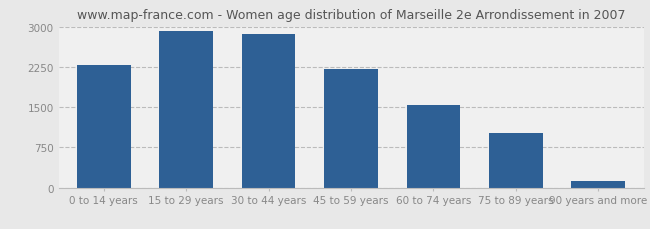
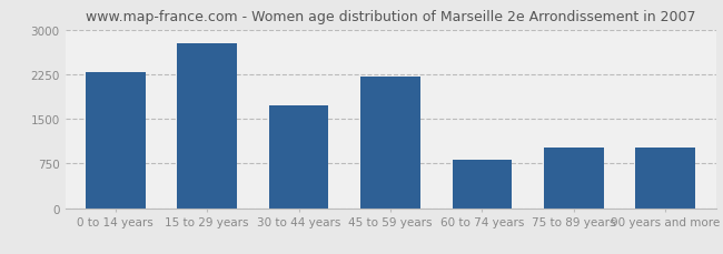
15 to 29 years: 2920 -> 2760
30 to 44 years: 2870 -> 1720
60 to 74 years: 1540 -> 820
90 years and more: 130 -> 1020
